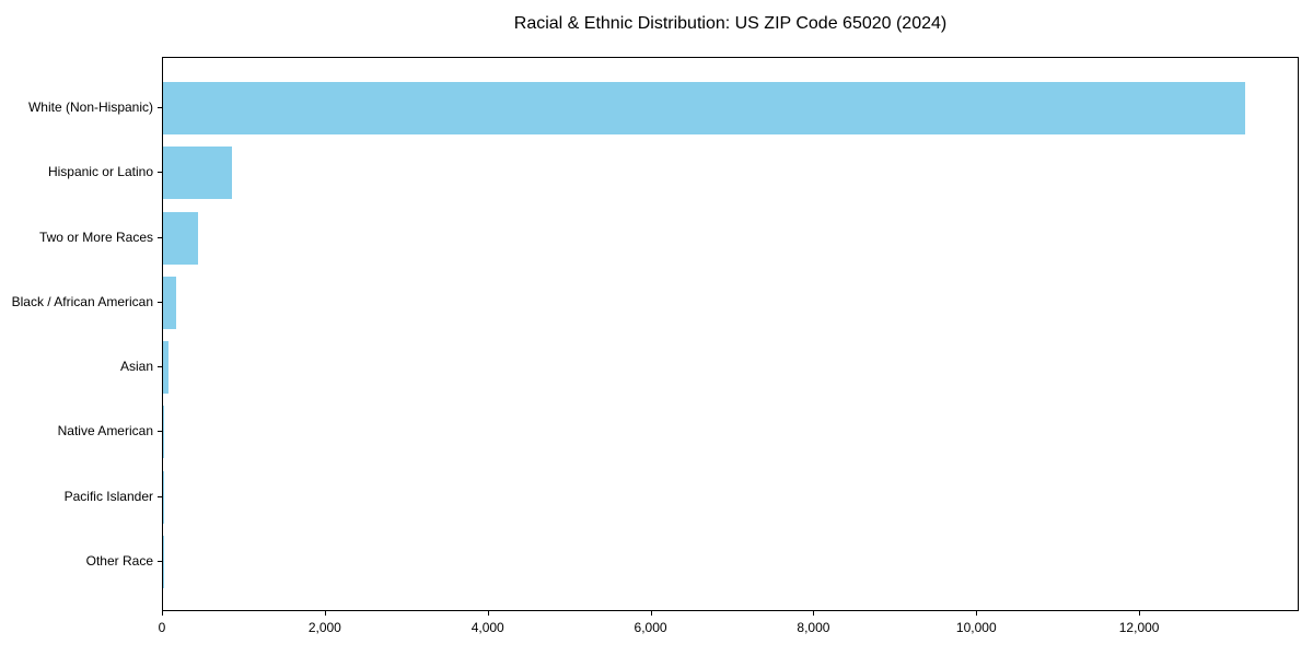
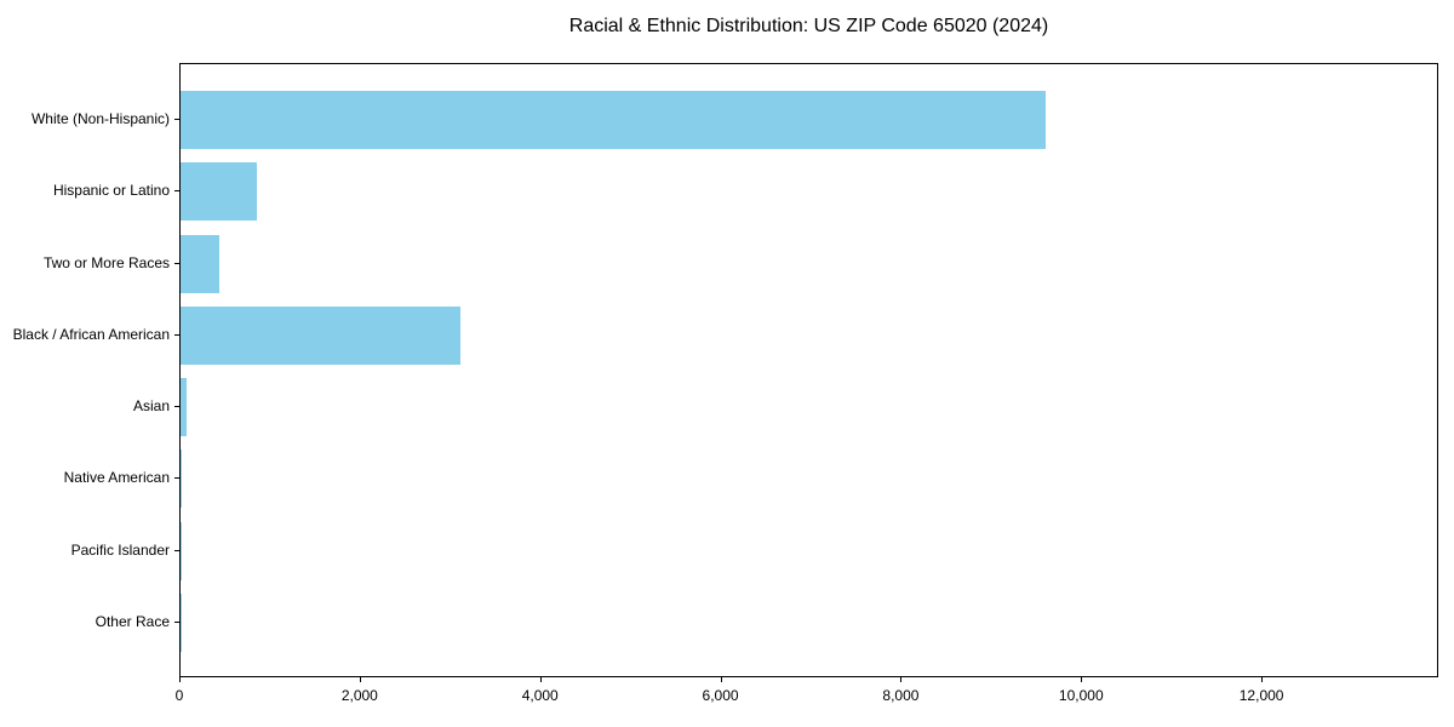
White (Non-Hispanic): 13300 -> 9600
Black / African American: 200 -> 3100
